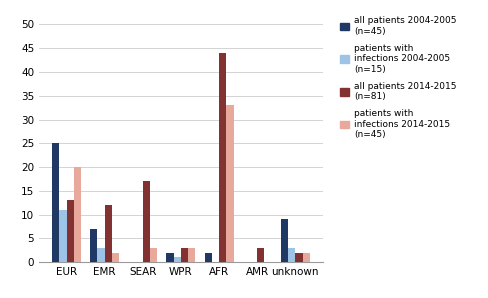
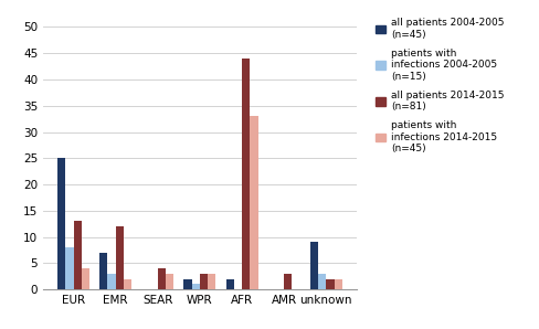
patients with infections 2004-2005 (n=15)/EUR: 11 -> 8
patients with infections 2014-2015 (n=45)/EUR: 20 -> 4
all patients 2014-2015 (n=81)/SEAR: 17 -> 4
